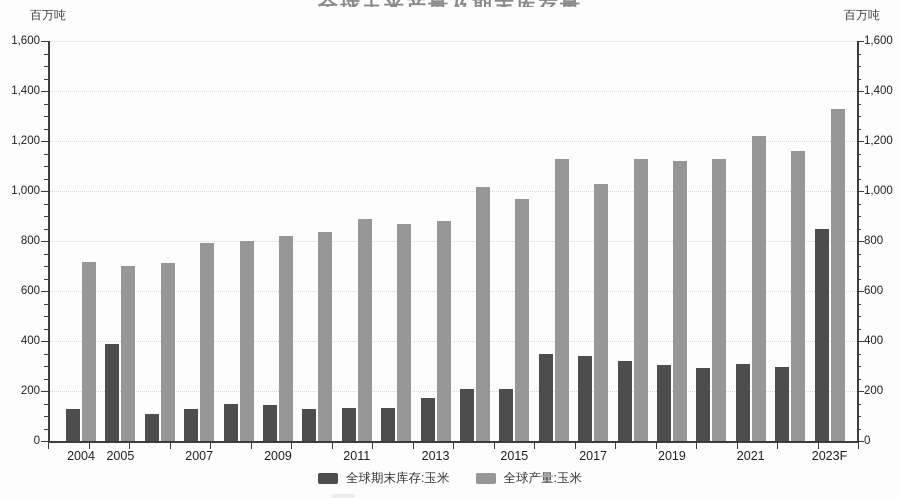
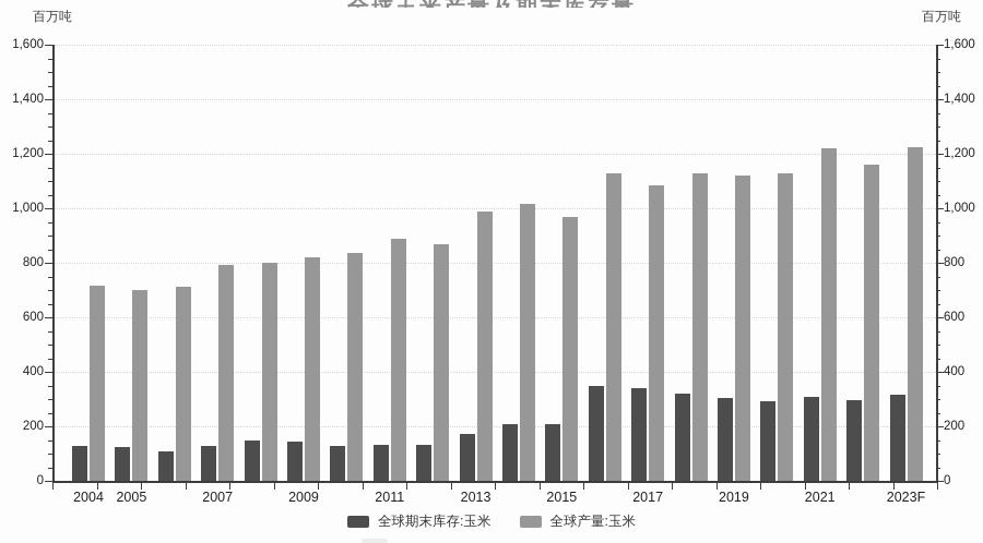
全球期末库存:玉米/2005: 390 -> 120
全球产量:玉米/2013: 880 -> 990
全球产量:玉米/2017: 1030 -> 1080
全球期末库存:玉米/2023F: 850 -> 320
全球产量:玉米/2023F: 1330 -> 1220
